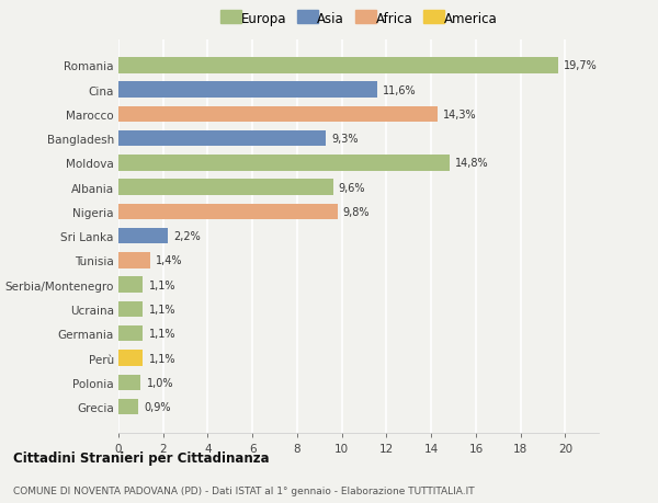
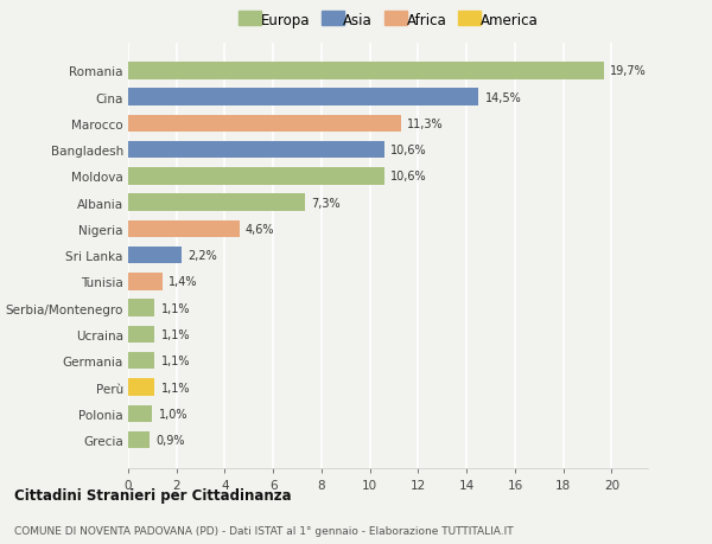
Cina: 11,6% -> 14,5%
Marocco: 14,3% -> 11,3%
Bangladesh: 9,3% -> 10,6%
Moldova: 14,8% -> 10,6%
Albania: 9,6% -> 7,3%
Nigeria: 9,8% -> 4,6%
